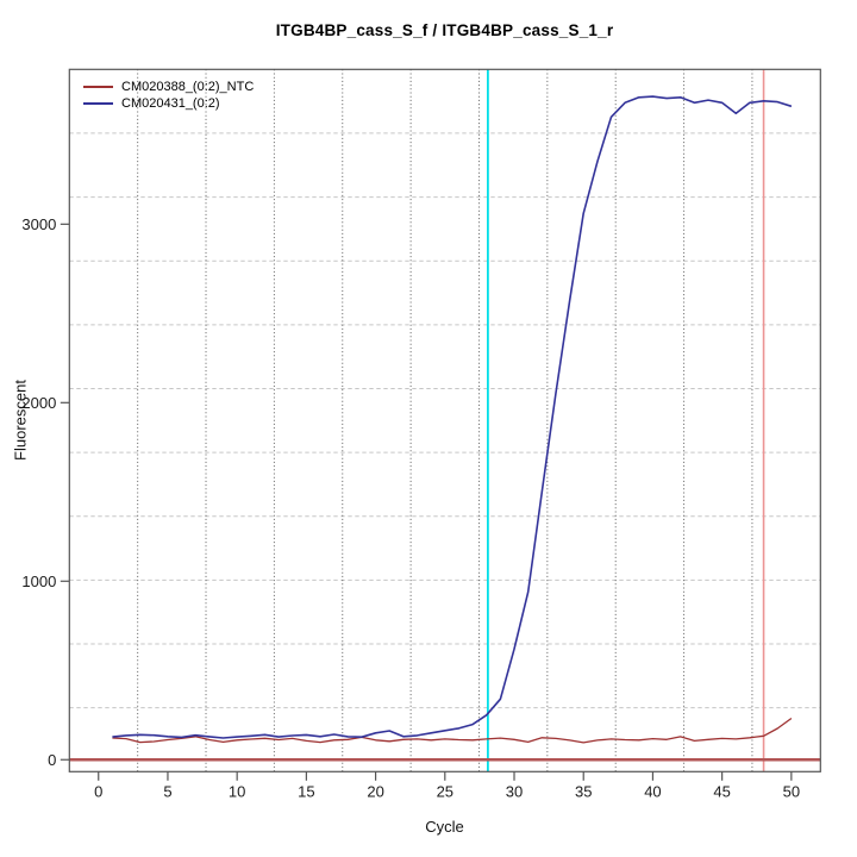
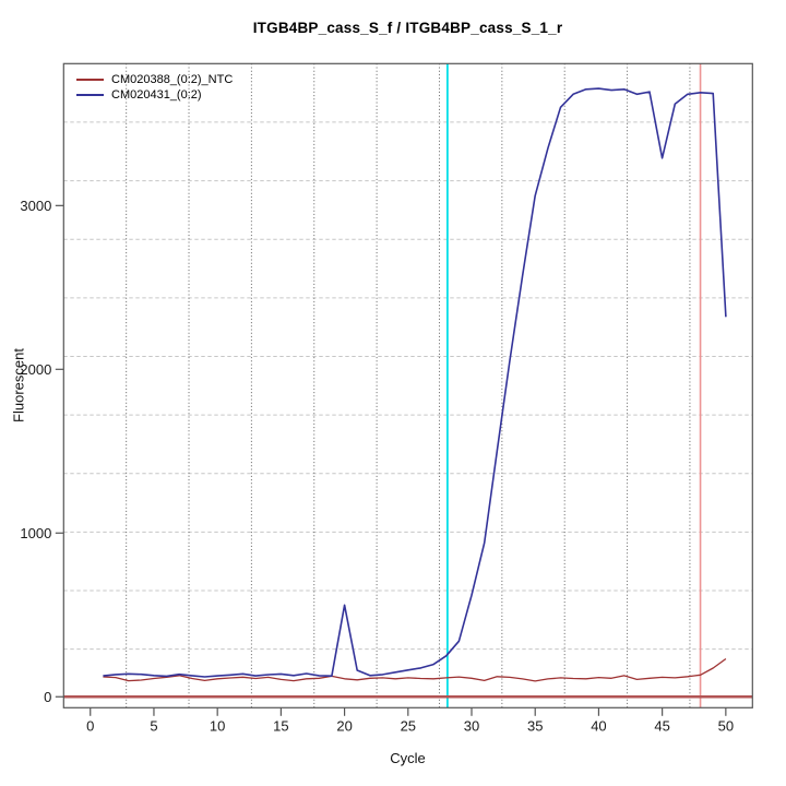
CM020431_(0:2)/20: 150 -> 560
CM020431_(0:2)/45: 3680 -> 3290
CM020431_(0:2)/50: 3660 -> 2320
